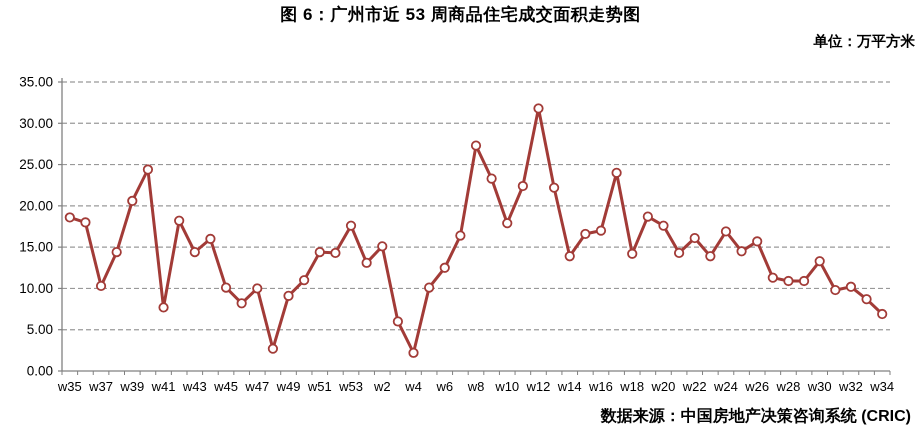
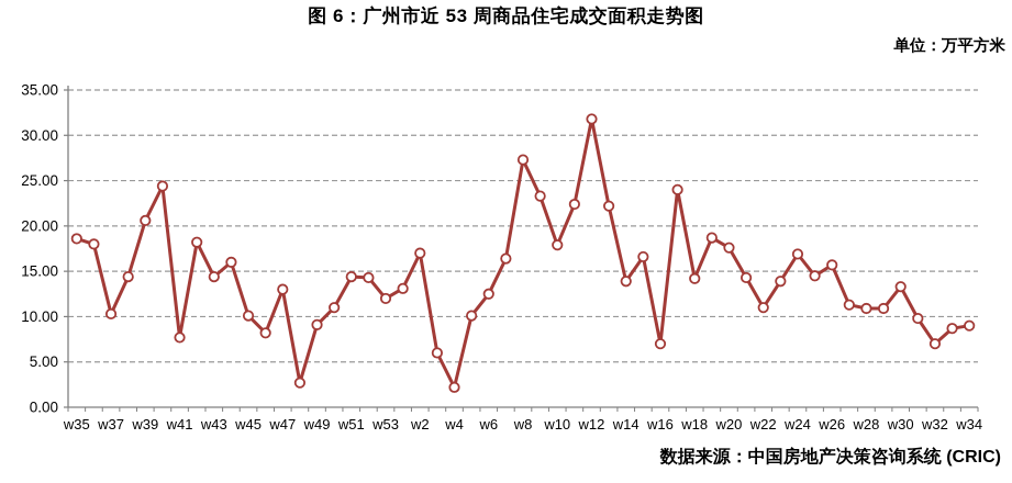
w47: 10 -> 13
w53: 18 -> 12
w2: 15 -> 17
w16: 17 -> 7
w22: 16 -> 11
w32: 10 -> 7
w34: 7 -> 9
